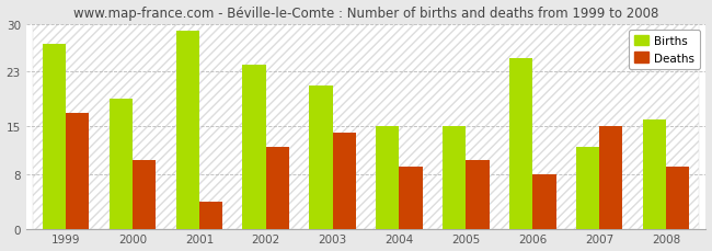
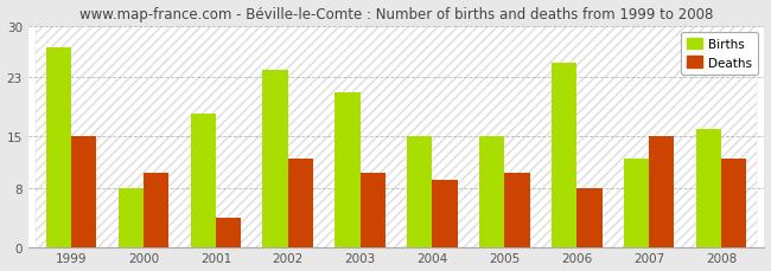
Deaths/1999: 17 -> 15
Births/2000: 19 -> 8
Births/2001: 29 -> 18
Deaths/2003: 14 -> 10
Deaths/2008: 9 -> 12
